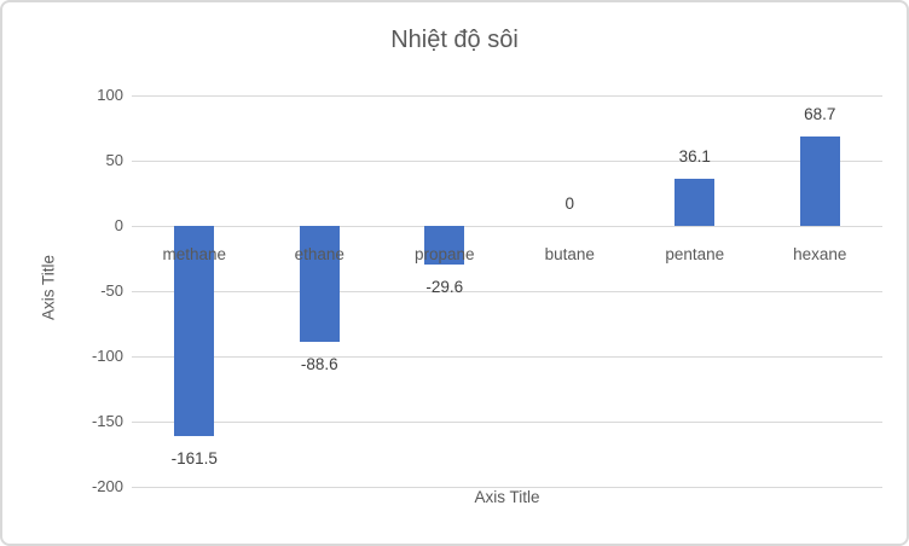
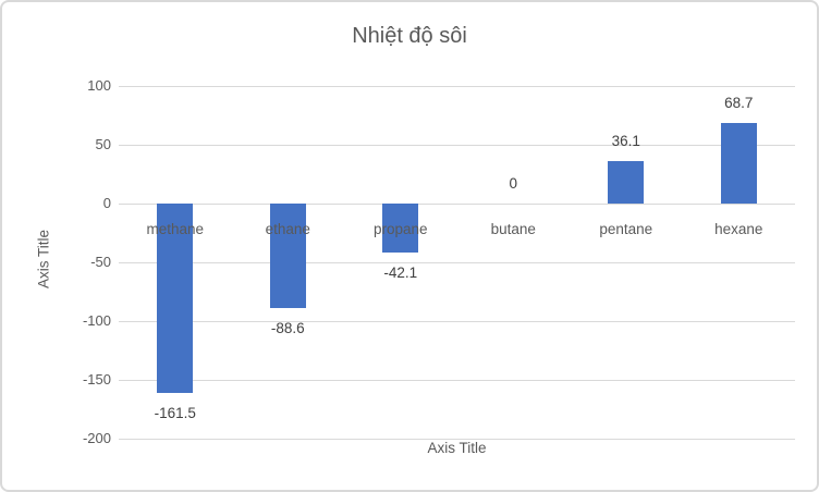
propane: -29.6 -> -42.1
